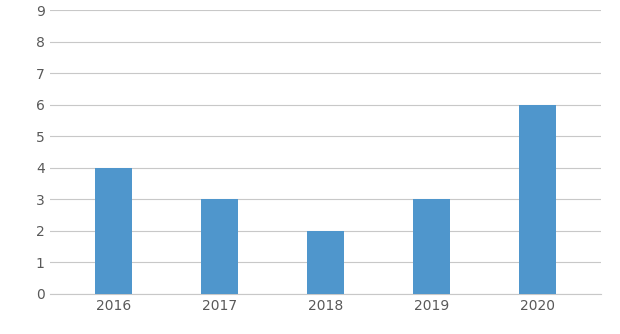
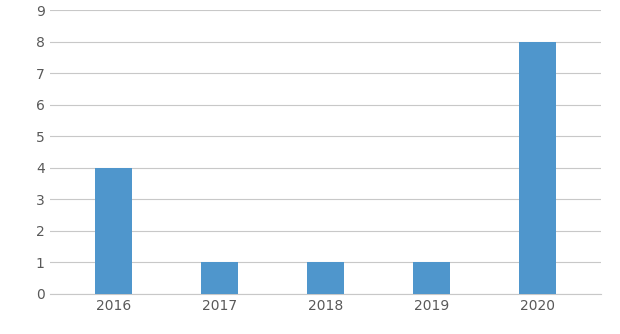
2017: 3 -> 1
2018: 2 -> 1
2019: 3 -> 1
2020: 6 -> 8
